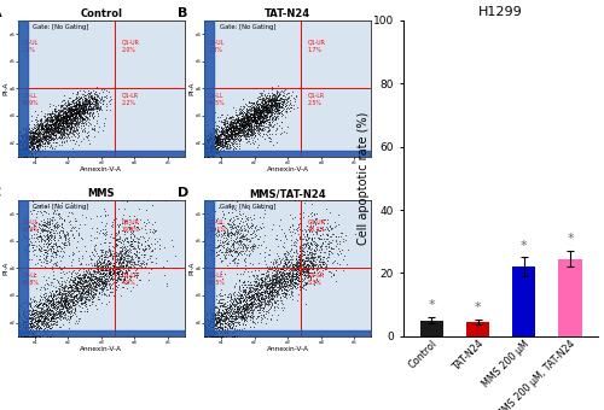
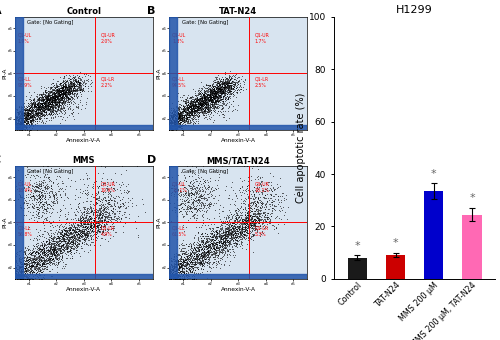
H1299/Control: 5.0 -> 8.0
H1299/TAT-N24: 4.5 -> 9.0
H1299/MMS 200 μM: 22.0 -> 33.5
